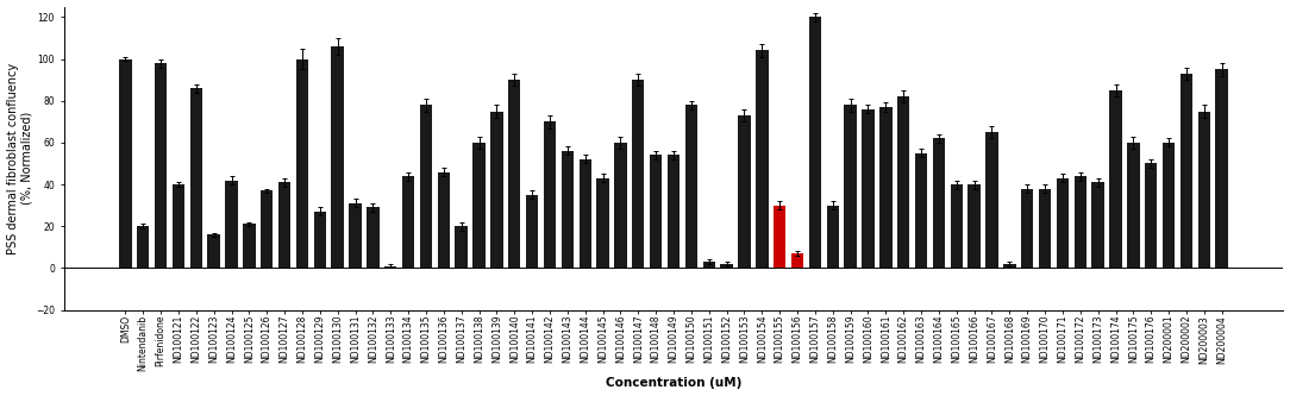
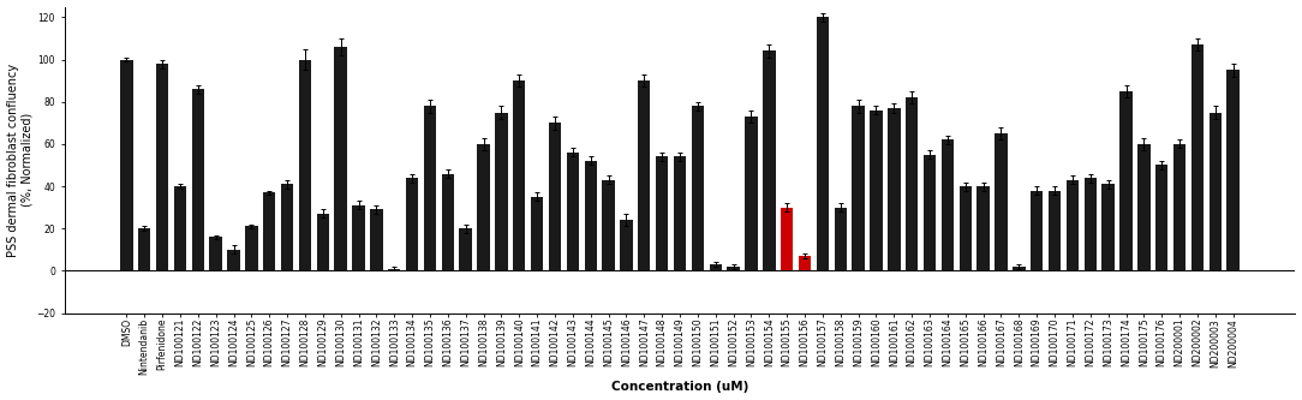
ND100124: 42 -> 10
ND100146: 60 -> 24
ND200002: 93 -> 107
